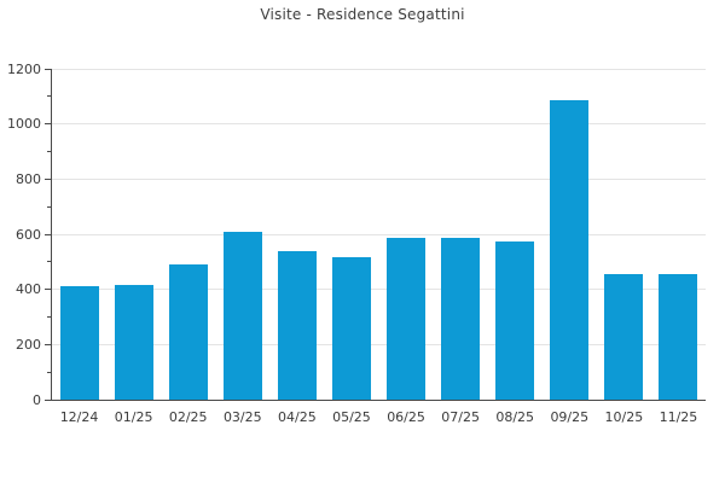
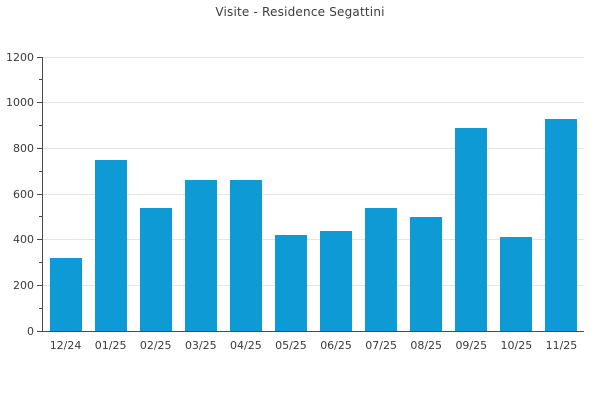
12/24: 410 -> 320
01/25: 420 -> 750
02/25: 490 -> 540
03/25: 610 -> 660
04/25: 540 -> 660
05/25: 520 -> 420
06/25: 580 -> 440
07/25: 580 -> 540
08/25: 580 -> 500
09/25: 1080 -> 890
10/25: 460 -> 410
11/25: 460 -> 930
